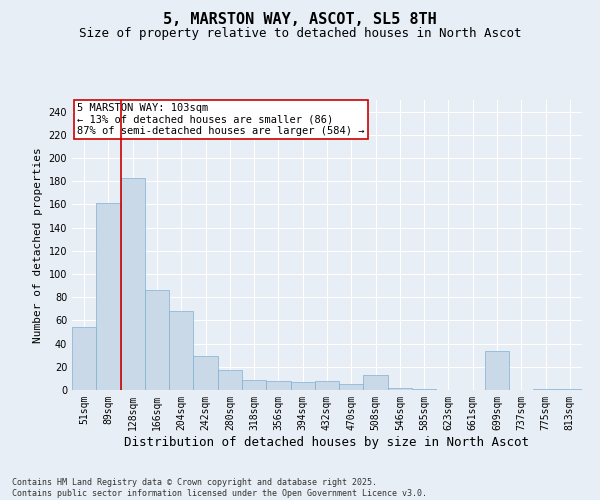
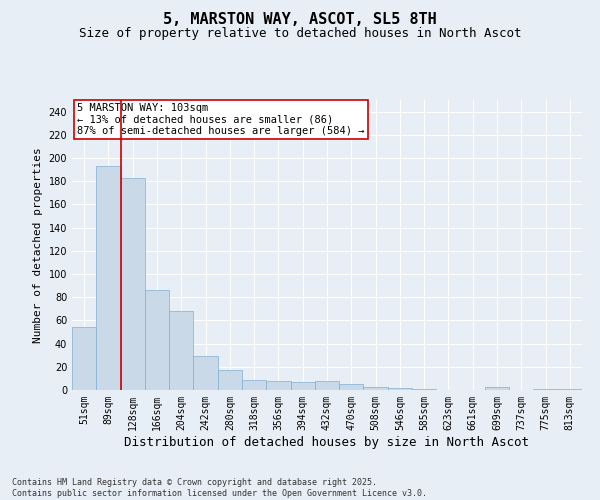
89sqm: 161 -> 193
508sqm: 13 -> 3
699sqm: 34 -> 3
